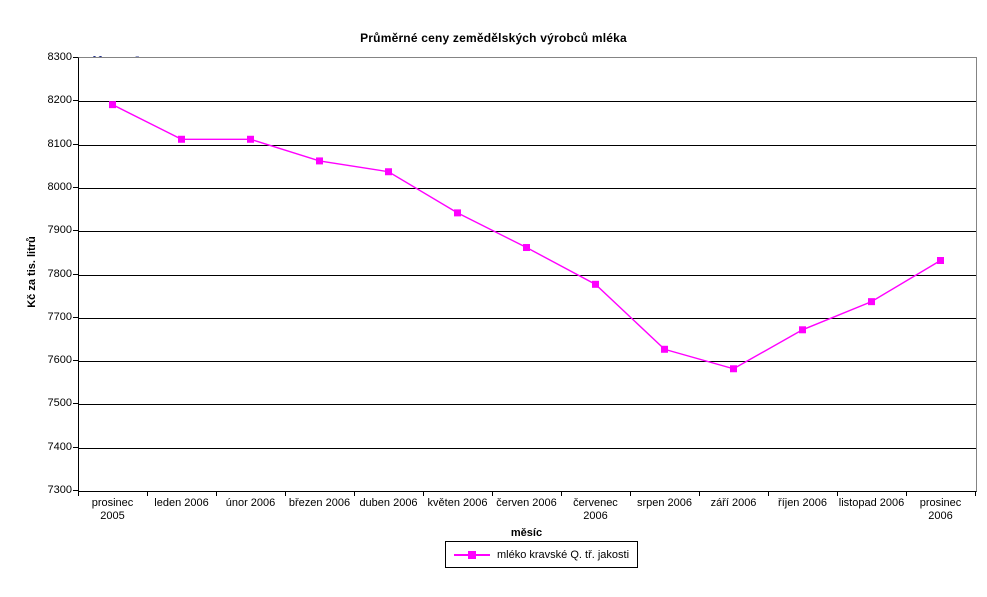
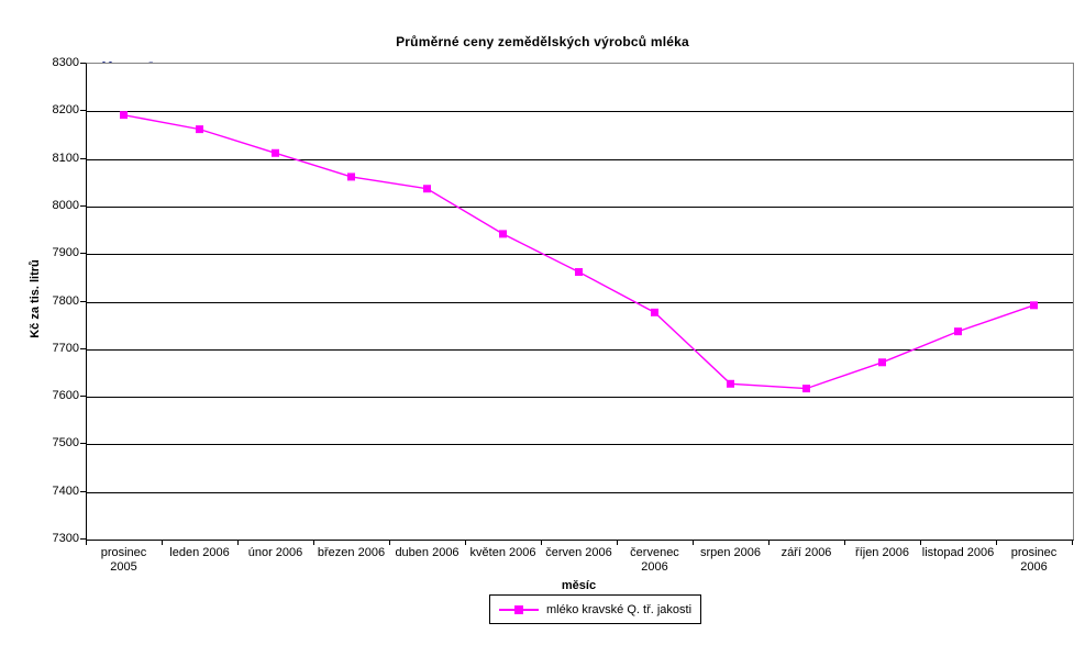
leden 2006: 8110 -> 8160
září 2006: 7580 -> 7620
prosinec 2006: 7830 -> 7790
